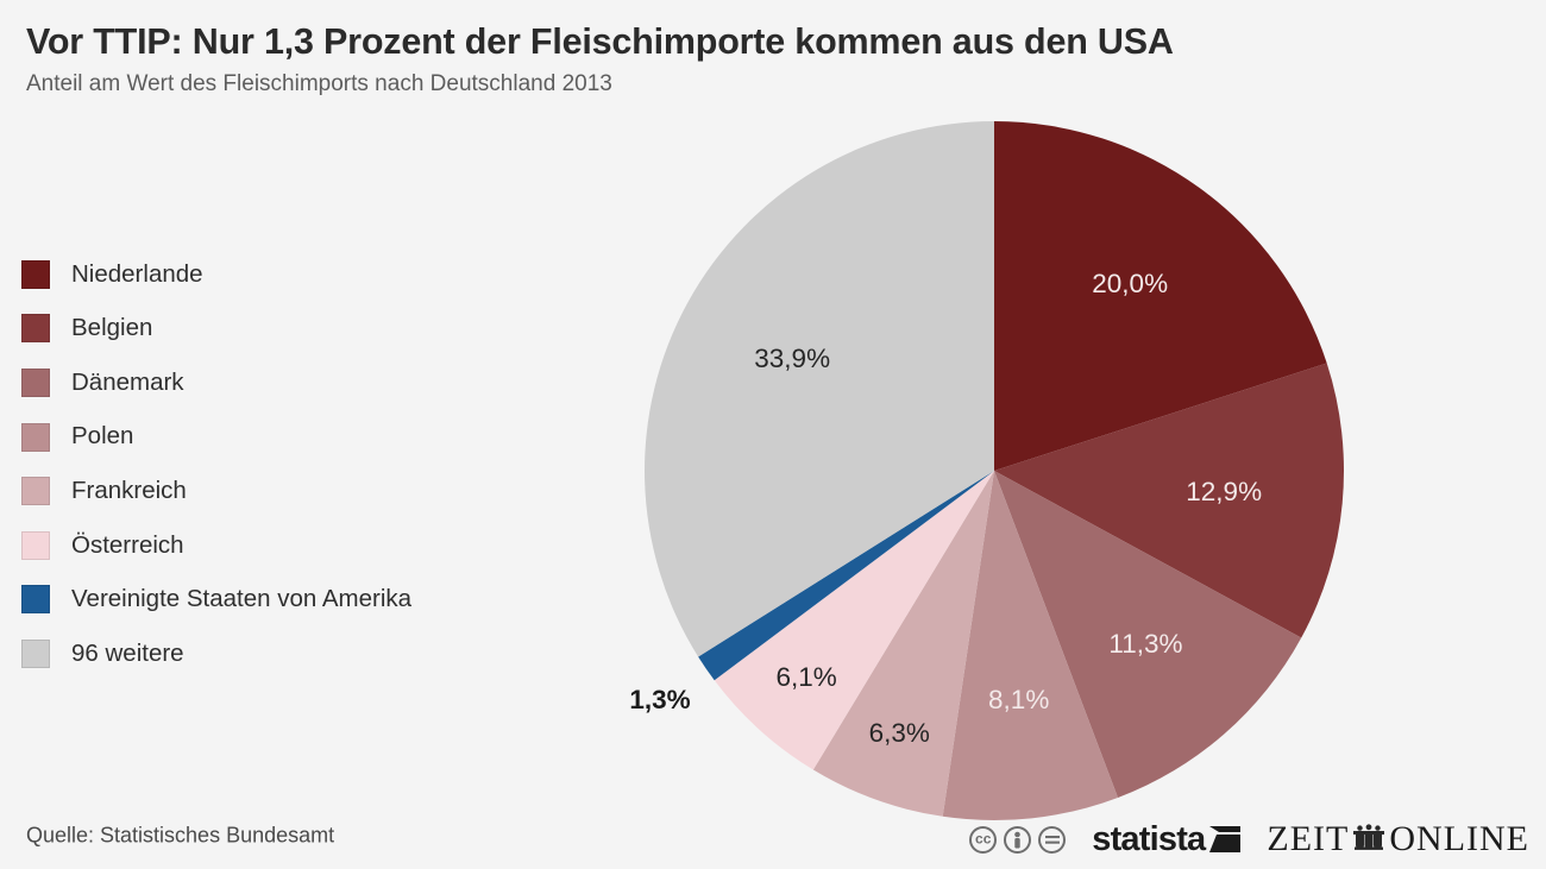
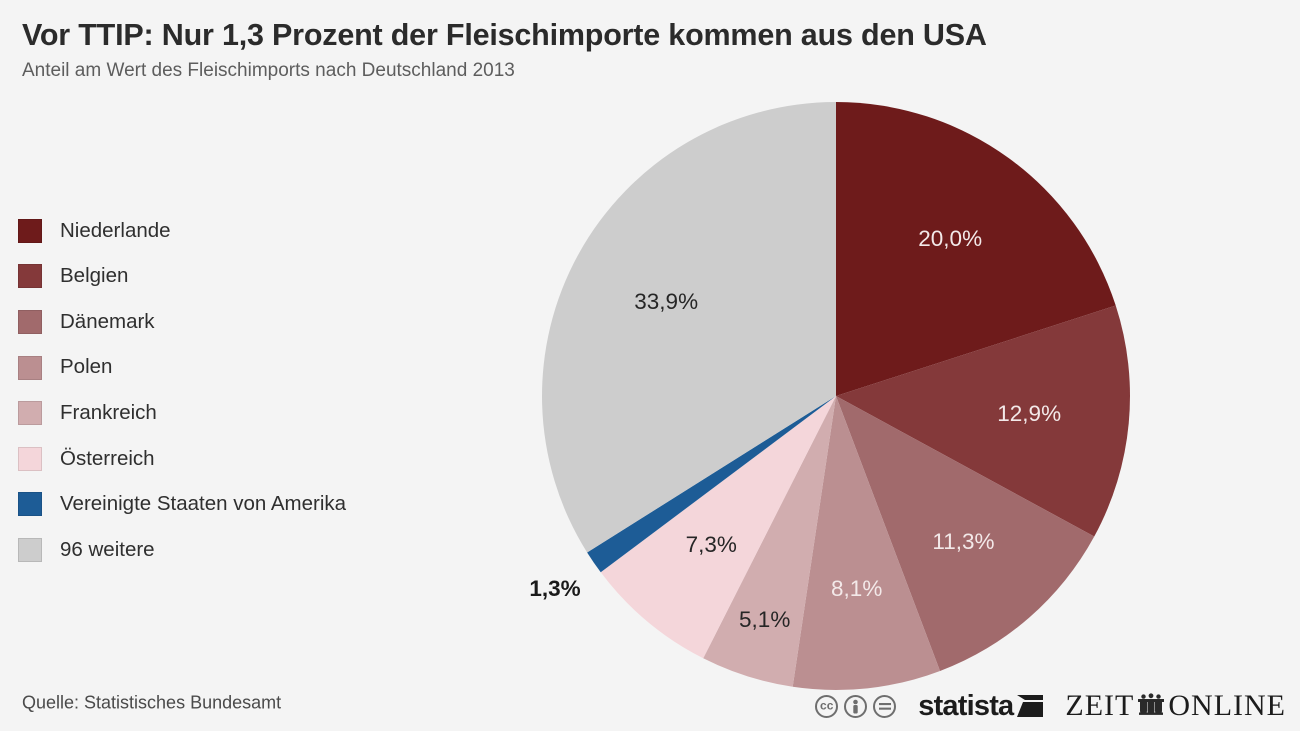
Frankreich: 6,3% -> 5,1%
Österreich: 6,1% -> 7,3%
